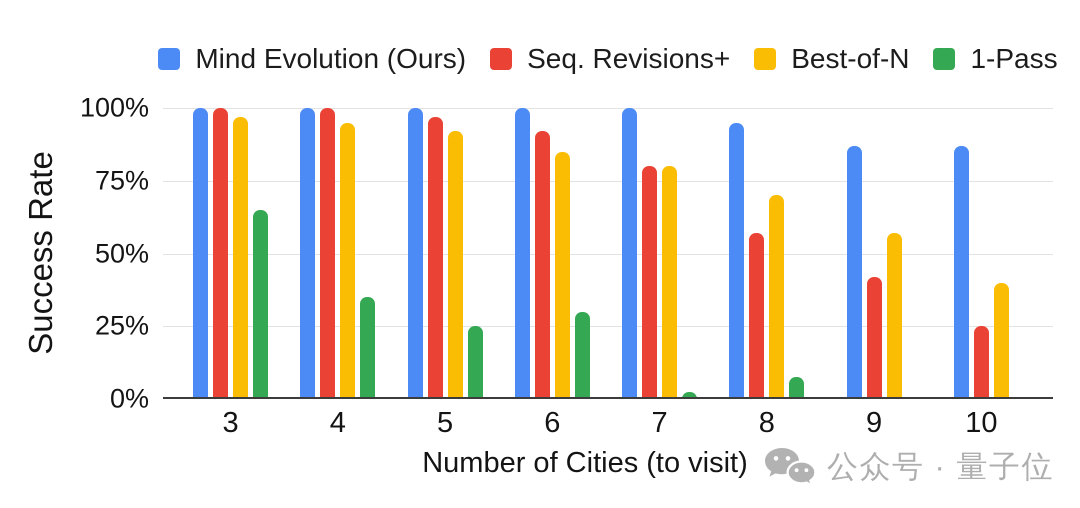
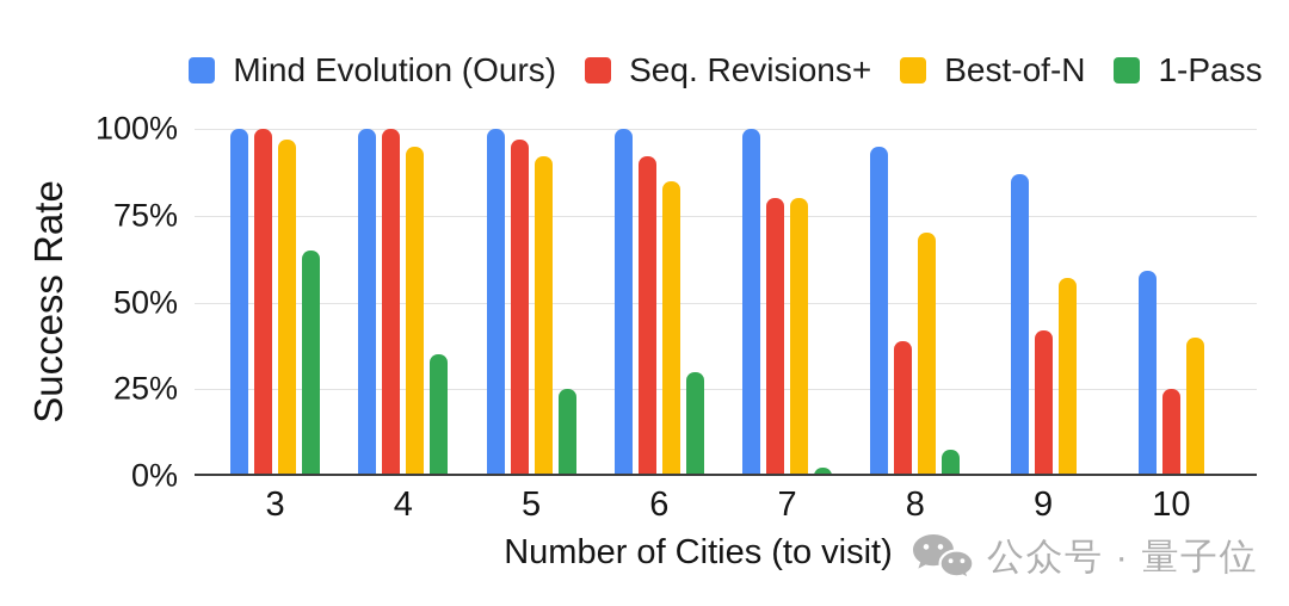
Seq. Revisions+/8: 57% -> 39%
Mind Evolution (Ours)/10: 87% -> 59%
